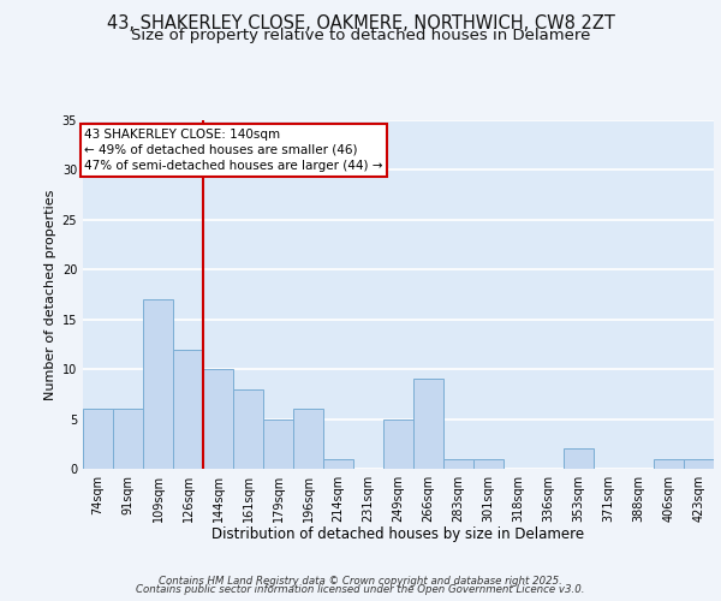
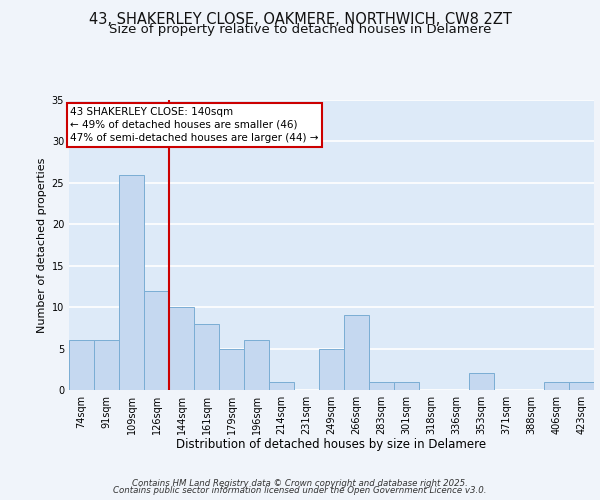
109sqm: 17 -> 26
